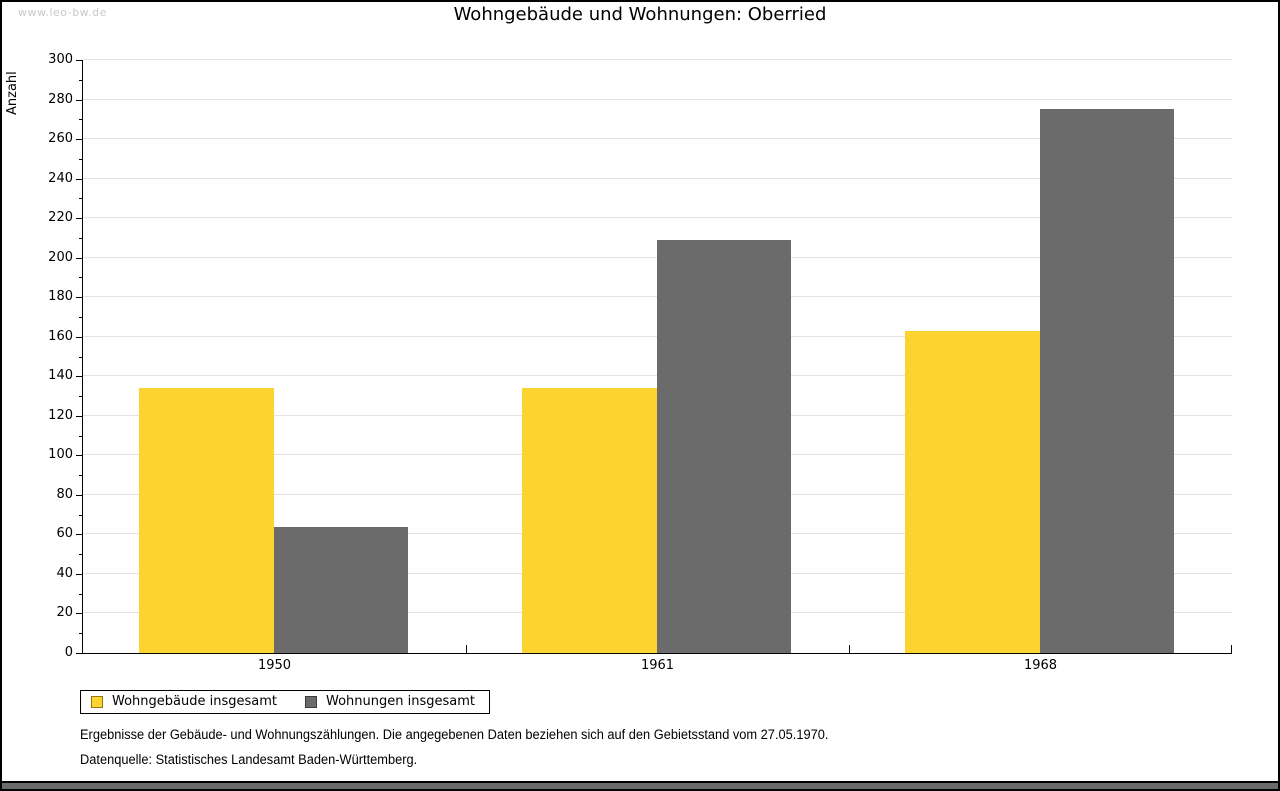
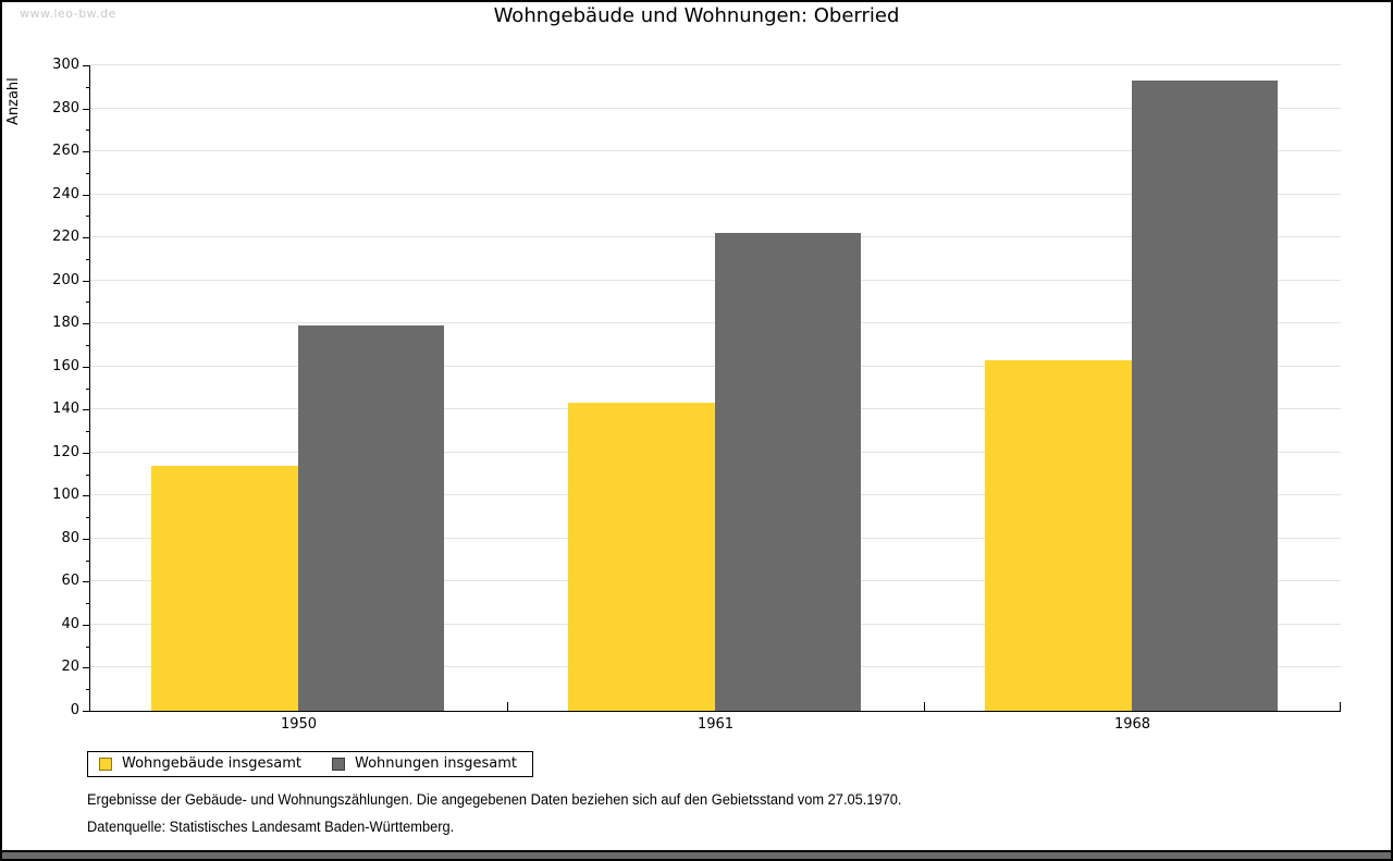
Wohngebäude insgesamt/1950: 134 -> 114
Wohnungen insgesamt/1950: 64 -> 179
Wohngebäude insgesamt/1961: 134 -> 143
Wohnungen insgesamt/1961: 209 -> 222
Wohnungen insgesamt/1968: 275 -> 293
